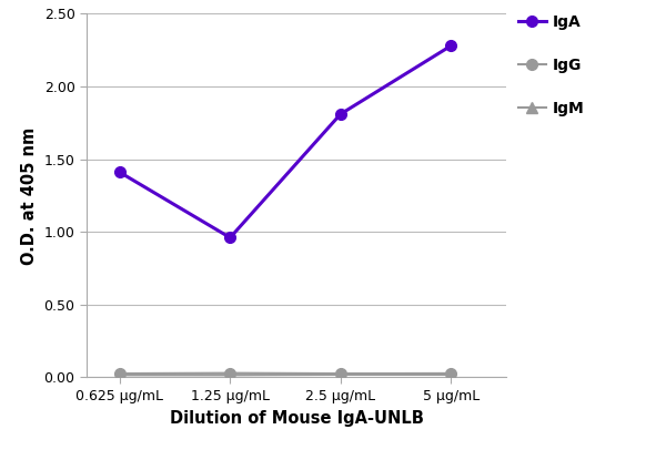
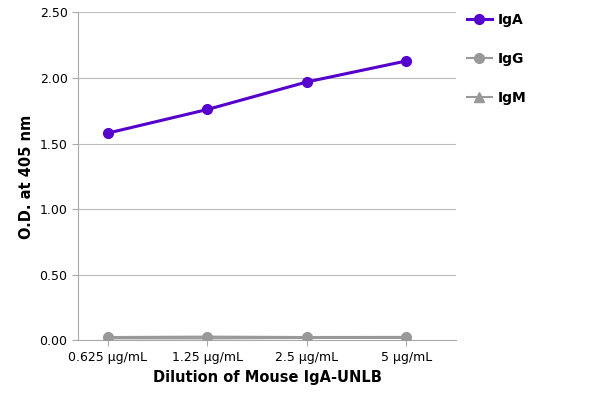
IgA/0.625 μg/mL: 1.41 -> 1.58
IgA/1.25 μg/mL: 0.96 -> 1.76
IgA/2.5 μg/mL: 1.81 -> 1.97
IgA/5 μg/mL: 2.28 -> 2.13
